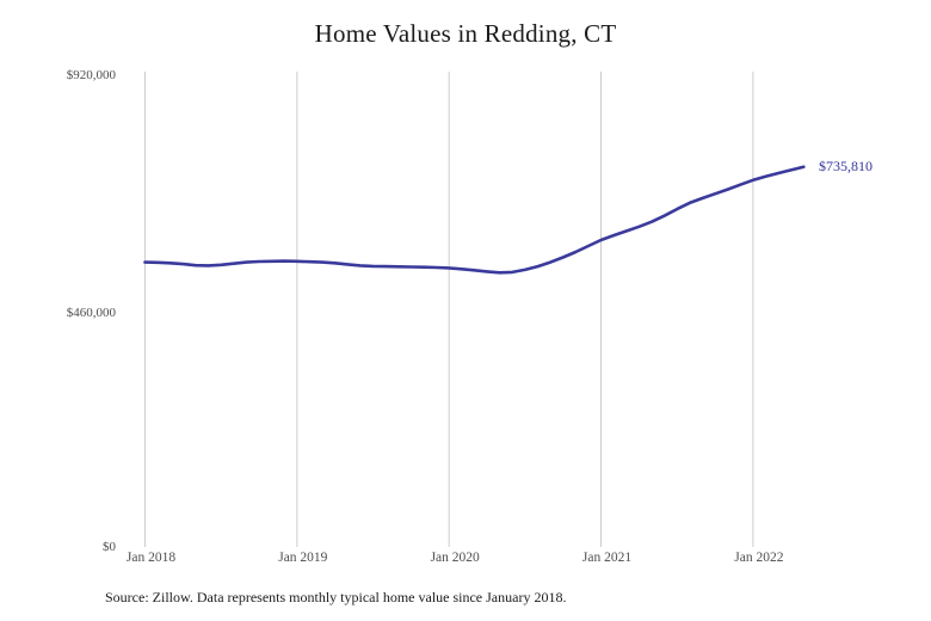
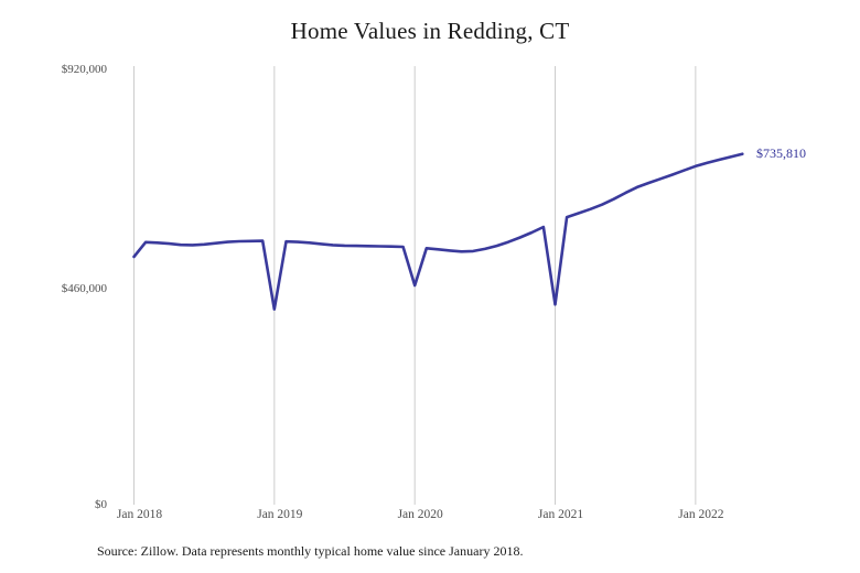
Jan 2018: $550000 -> $520000
Jan 2019: $550000 -> $410000
Jan 2020: $540000 -> $460000
Jan 2021: $590000 -> $420000
